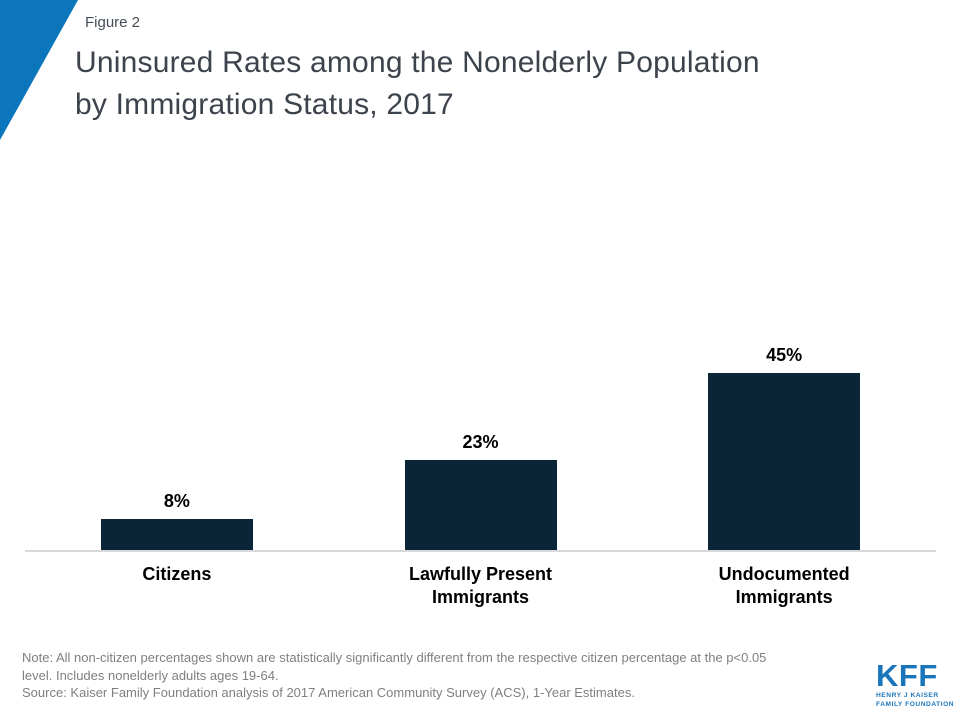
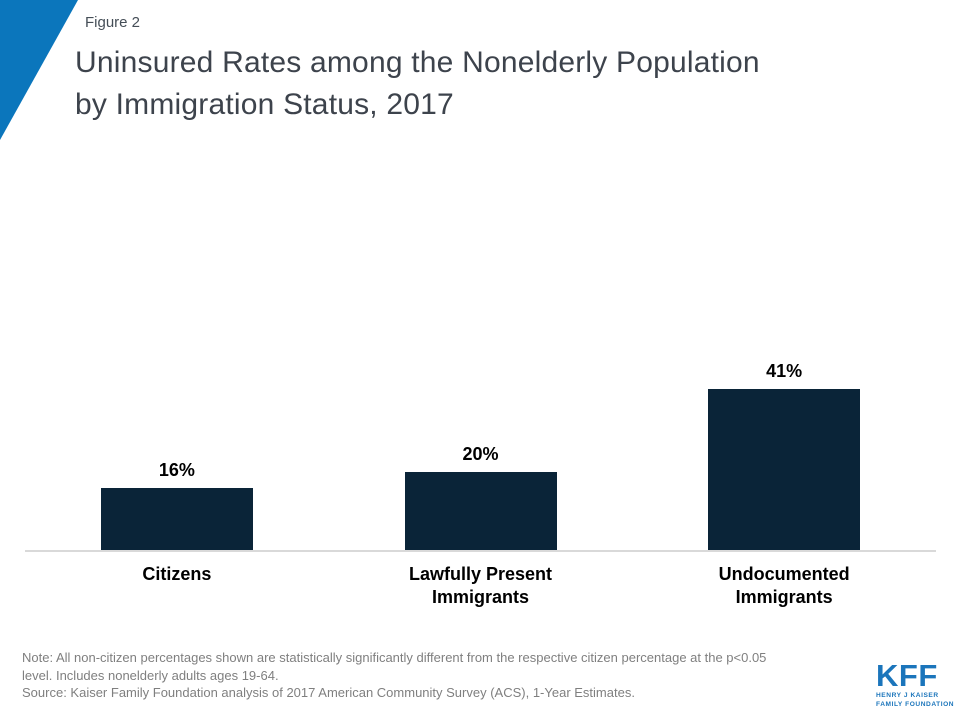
Citizens: 8% -> 16%
Lawfully Present Immigrants: 23% -> 20%
Undocumented Immigrants: 45% -> 41%
